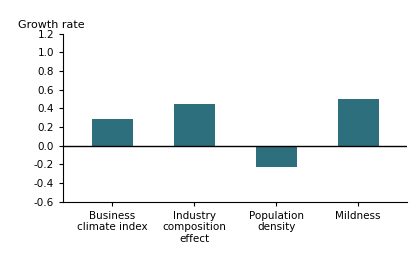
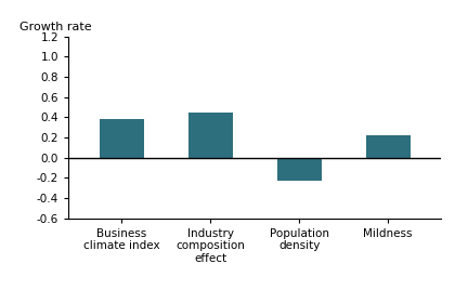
Business climate index: 0.28 -> 0.38
Mildness: 0.50 -> 0.22
